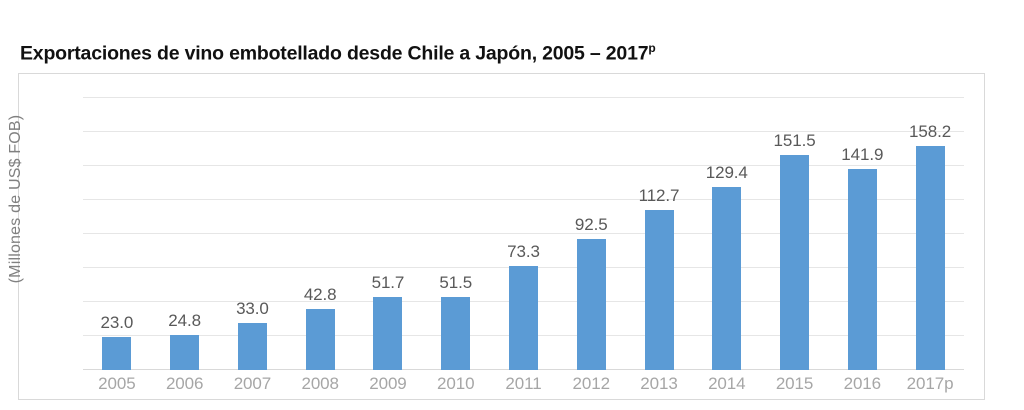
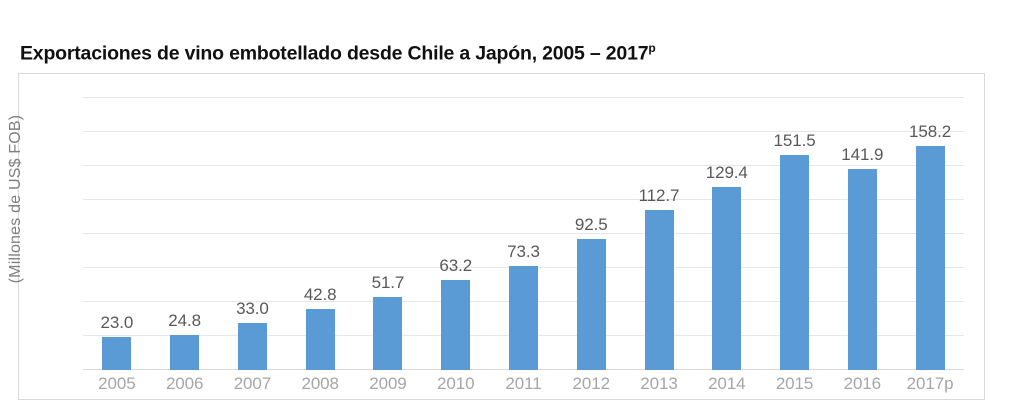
2010: 51.5 -> 63.2
